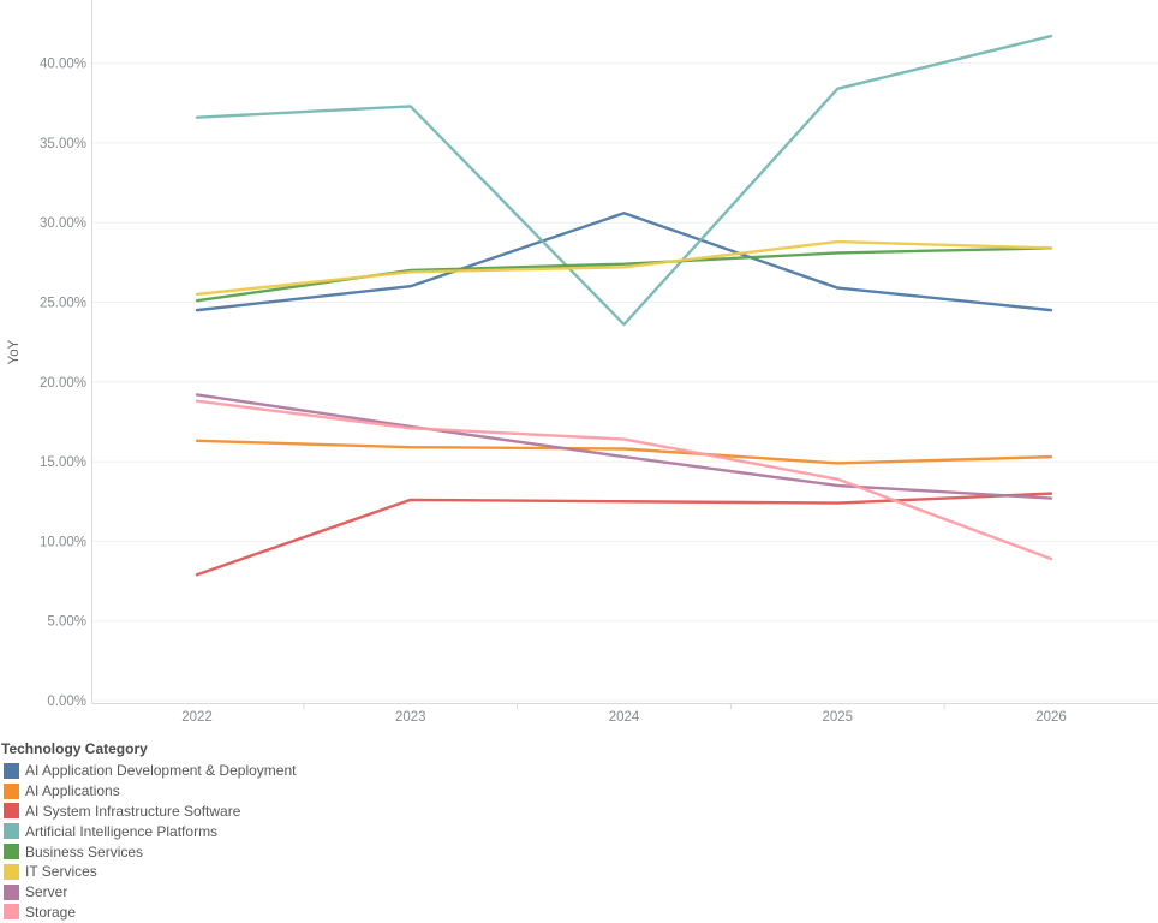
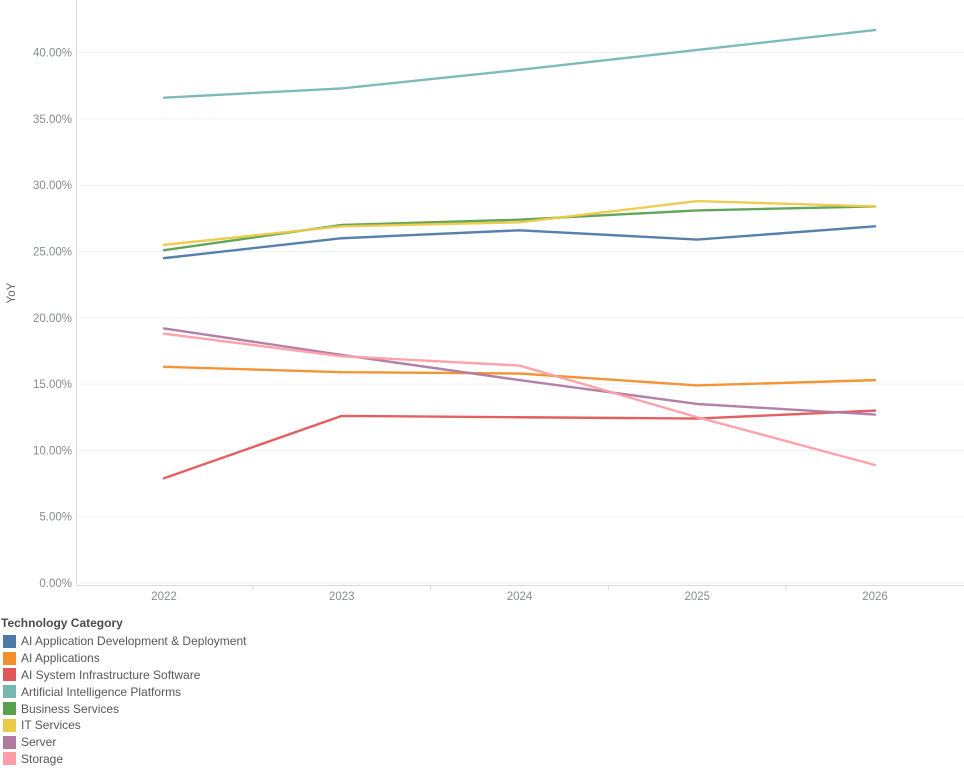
AI Application Development & Deployment/2024: 30.6% -> 26.6%
Artificial Intelligence Platforms/2024: 23.6% -> 38.7%
Artificial Intelligence Platforms/2025: 38.4% -> 40.2%
Storage/2025: 13.9% -> 12.5%
AI Application Development & Deployment/2026: 24.5% -> 26.9%
